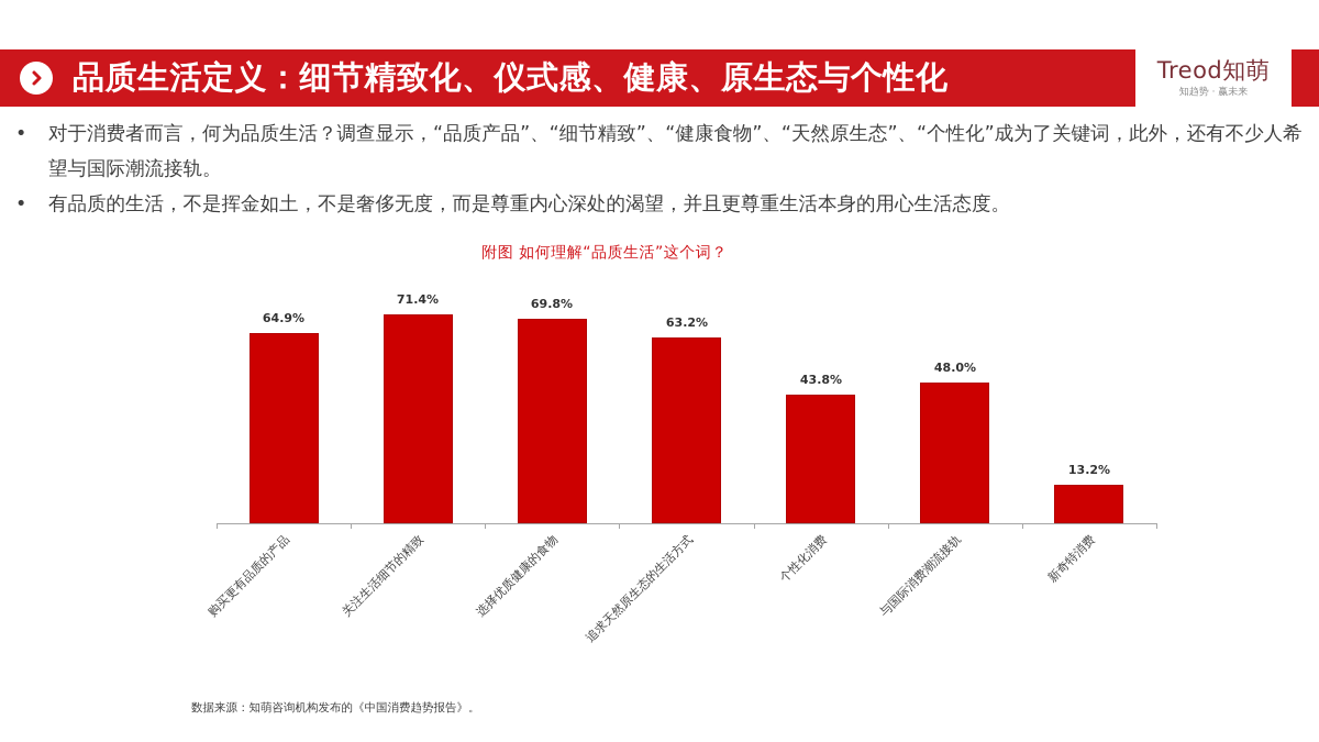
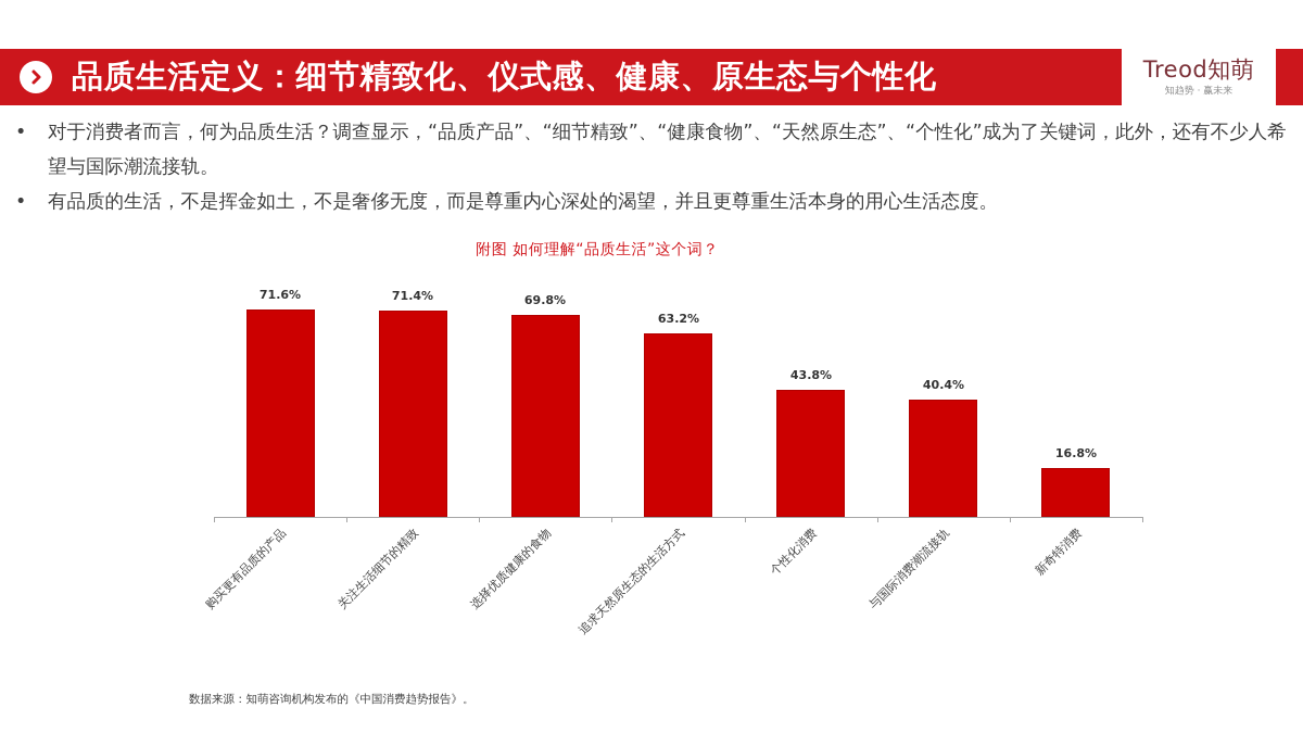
购买更有品质的产品: 64.9% -> 71.6%
与国际消费潮流接轨: 48.0% -> 40.4%
新奇特消费: 13.2% -> 16.8%
